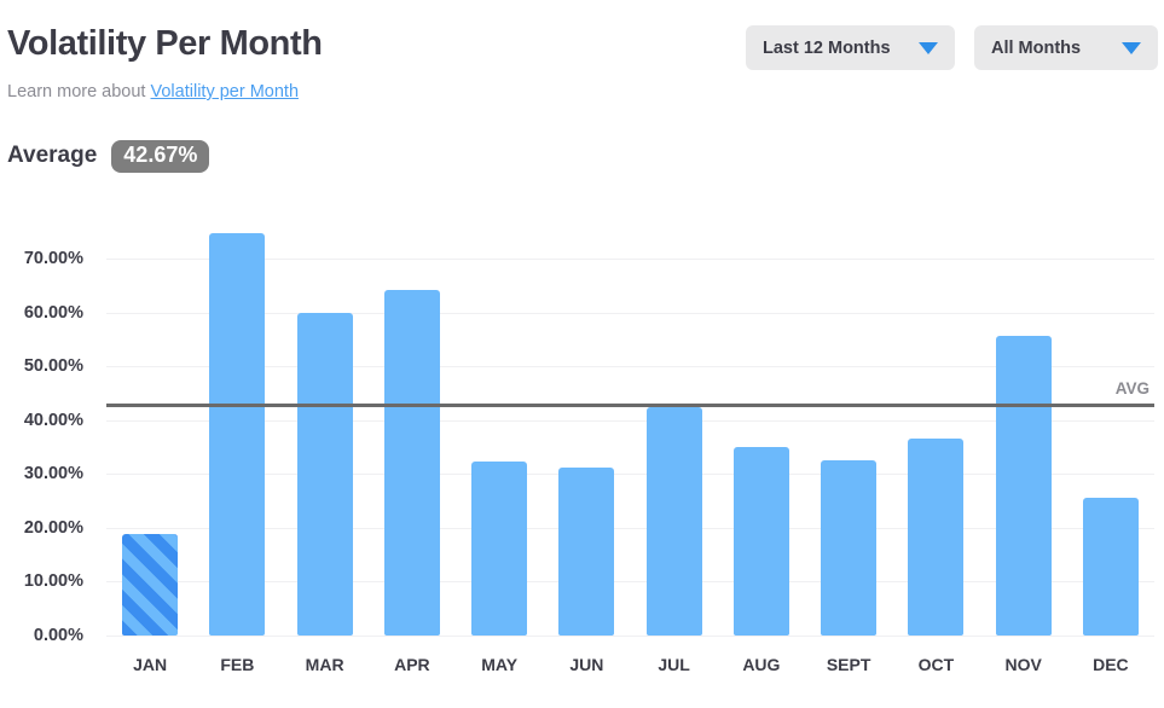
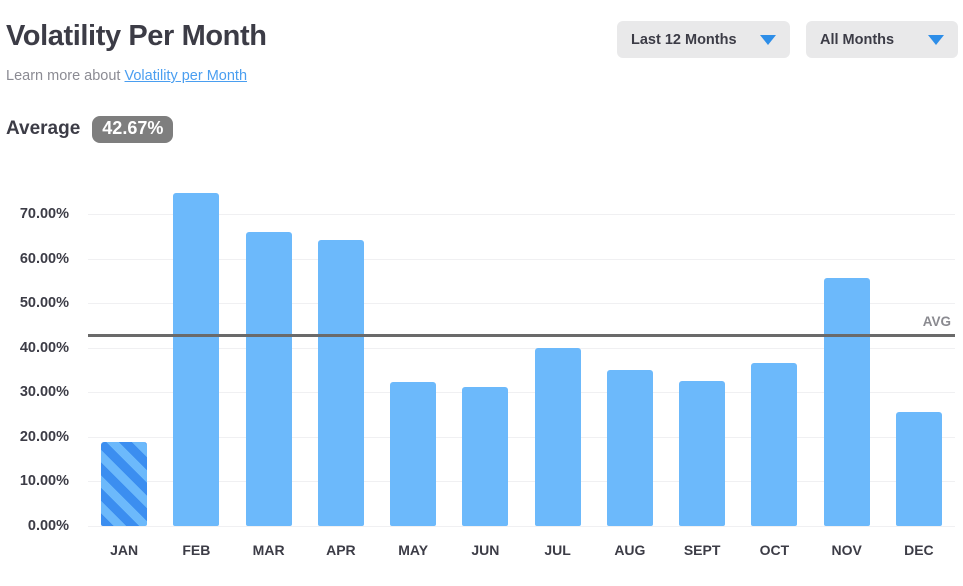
MAR: 60% -> 66%
JUL: 42% -> 40%
